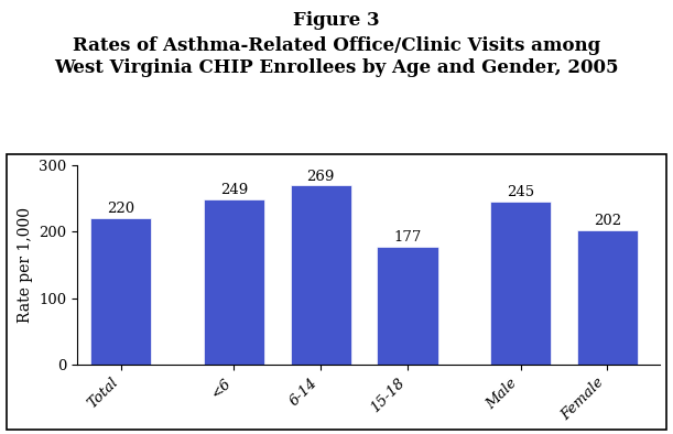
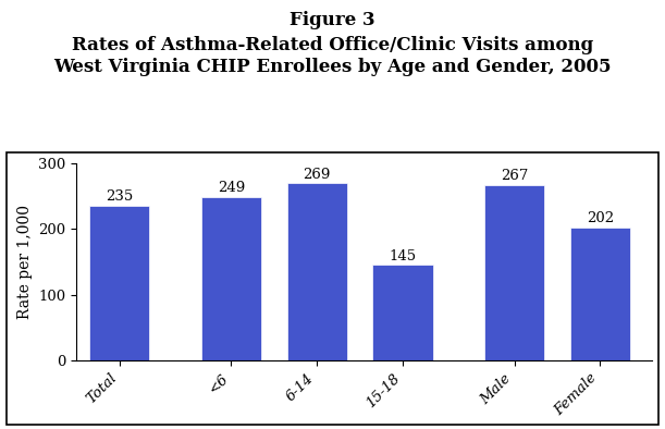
Total: 220 -> 235
15-18: 177 -> 145
Male: 245 -> 267
